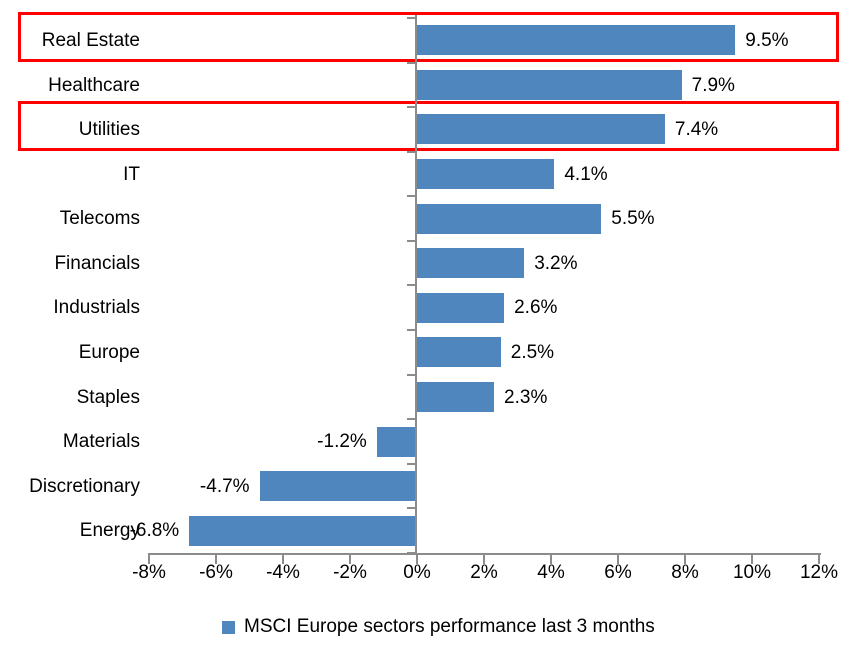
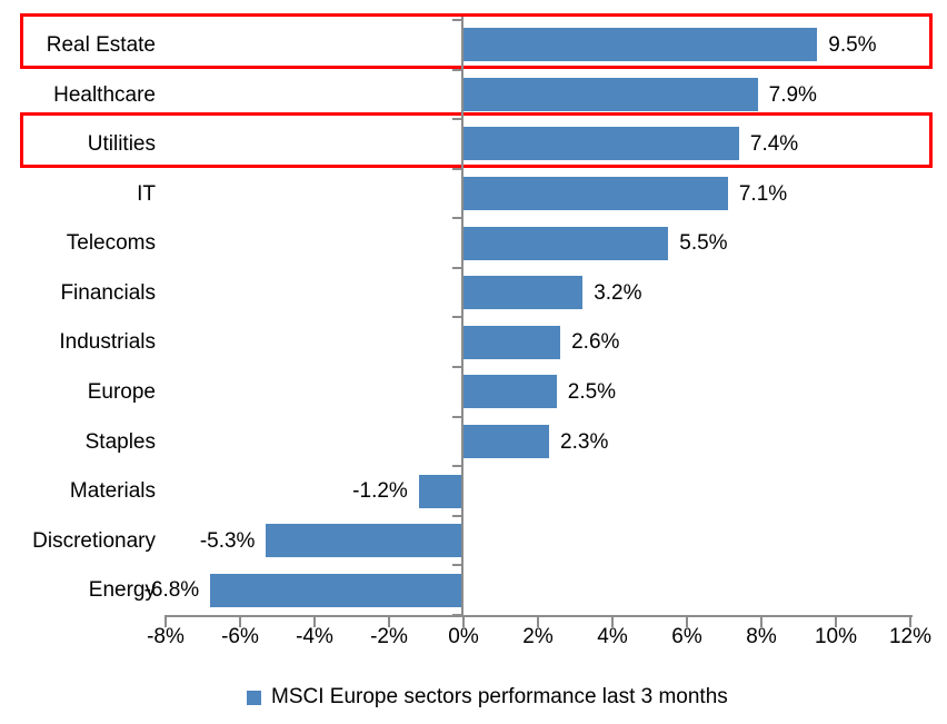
IT: 4.1% -> 7.1%
Discretionary: -4.7% -> -5.3%
